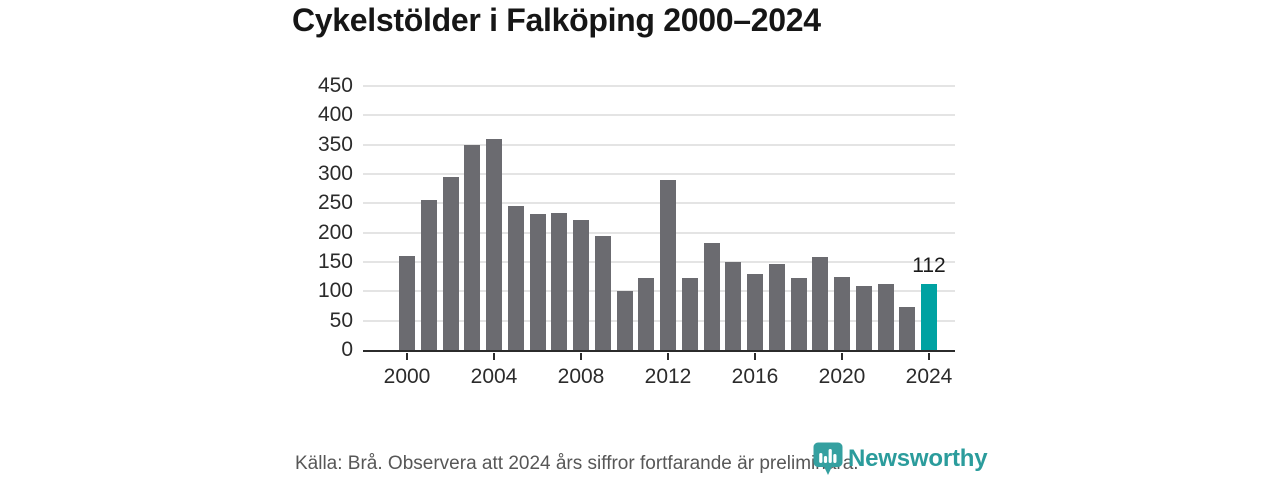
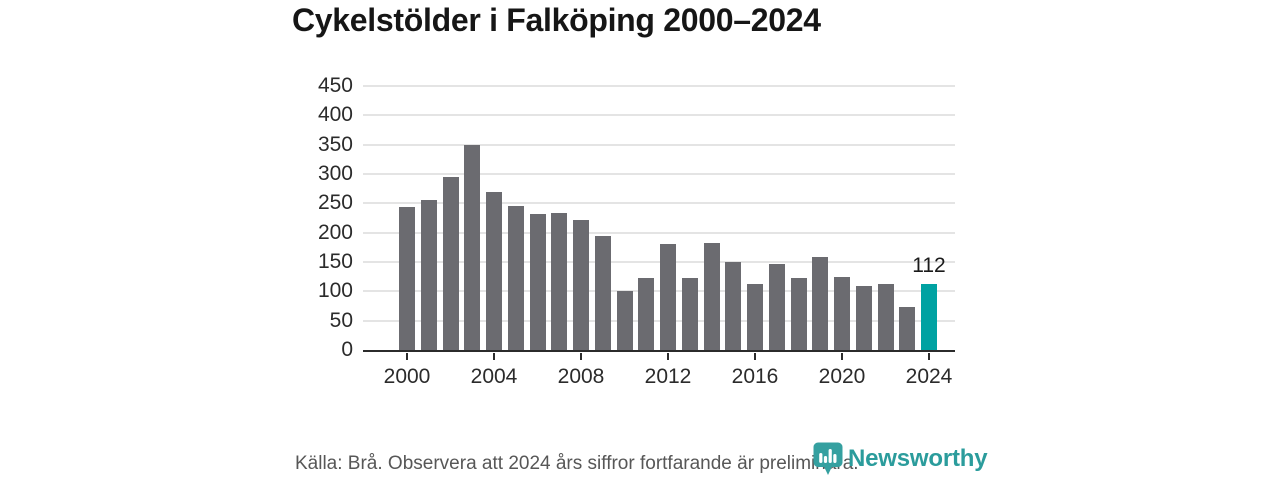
2000: 160 -> 240
2004: 360 -> 270
2012: 290 -> 180
2016: 130 -> 110
